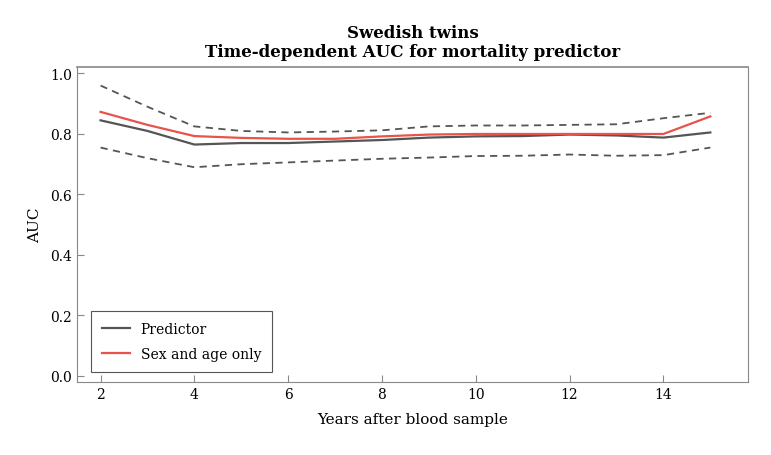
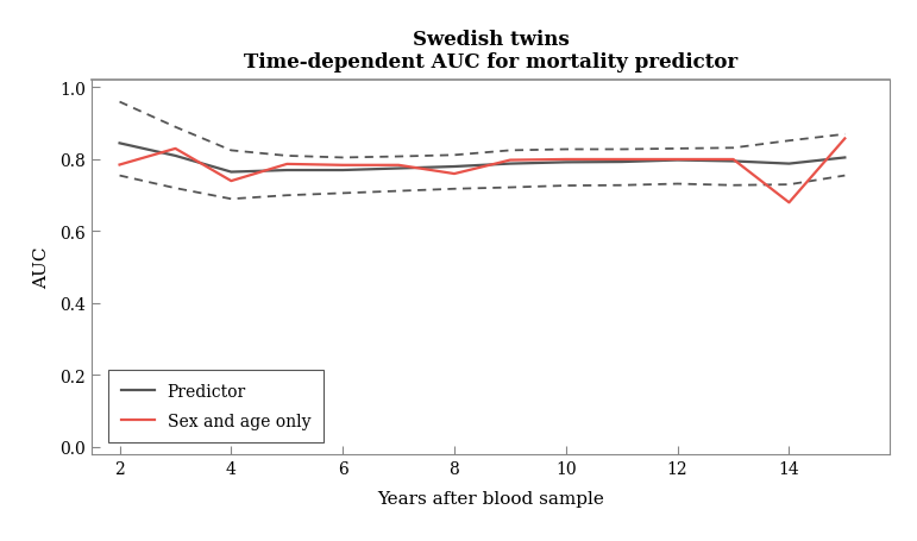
Sex and age only/2: 0.873 -> 0.785
Sex and age only/4: 0.793 -> 0.740
Sex and age only/8: 0.792 -> 0.760
Sex and age only/14: 0.800 -> 0.680
